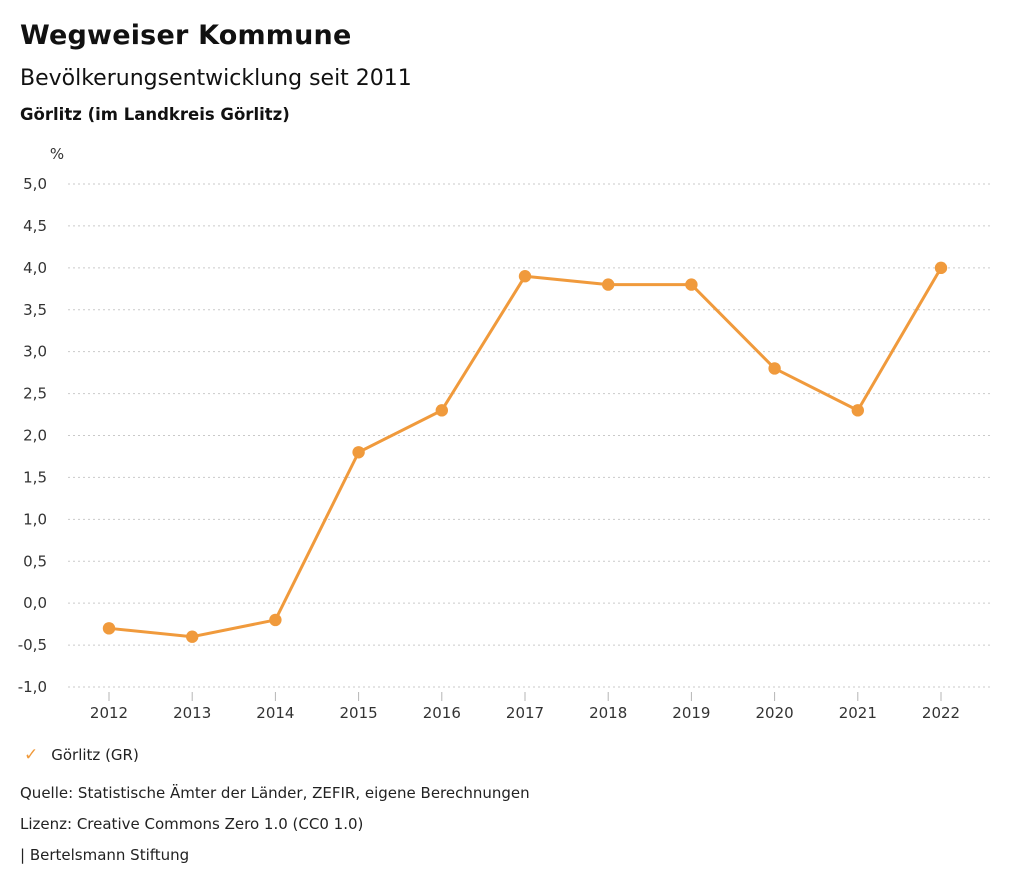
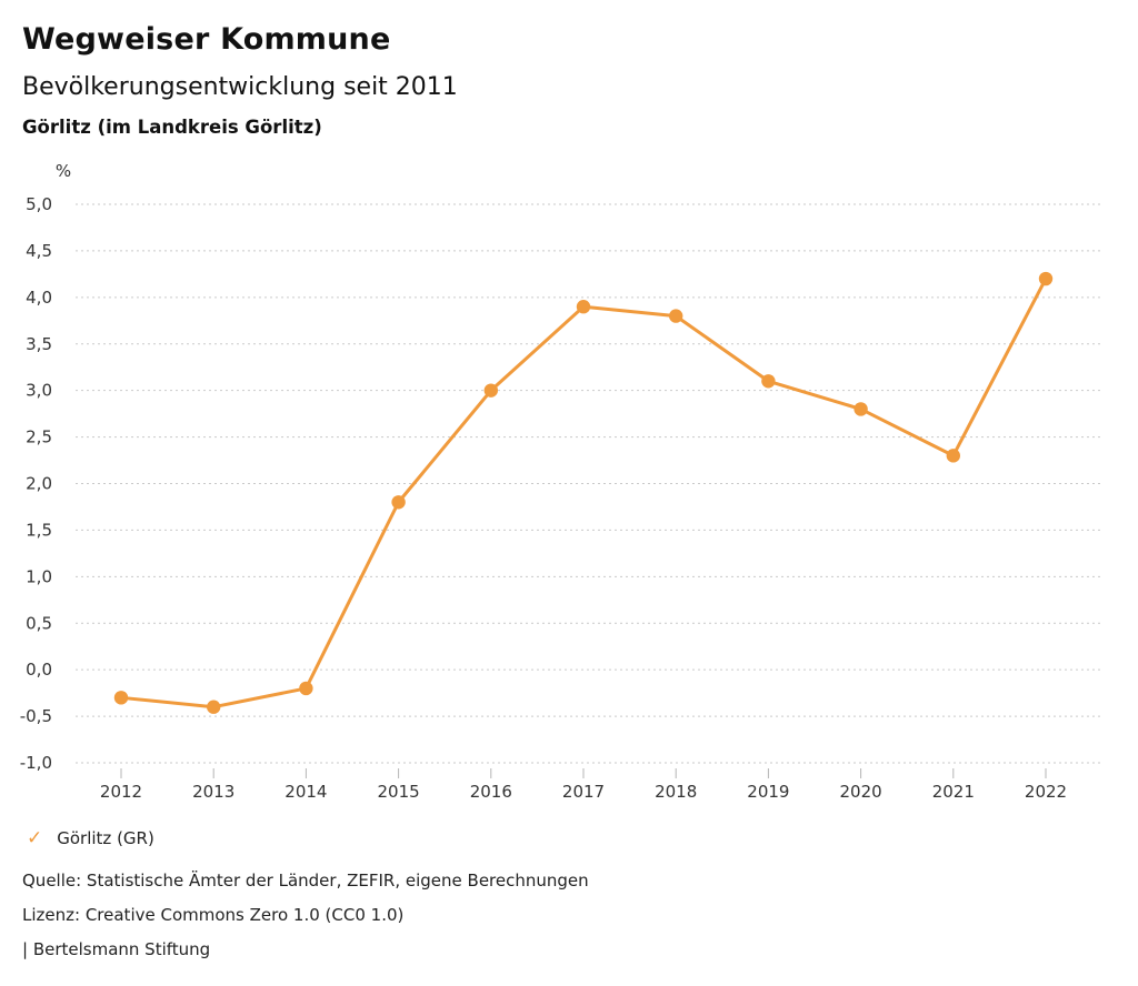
2016: 2,3 -> 3,0
2019: 3,8 -> 3,1
2022: 4,0 -> 4,2
